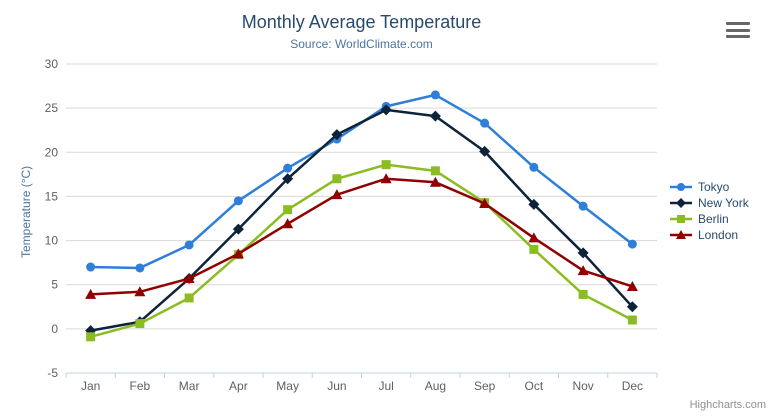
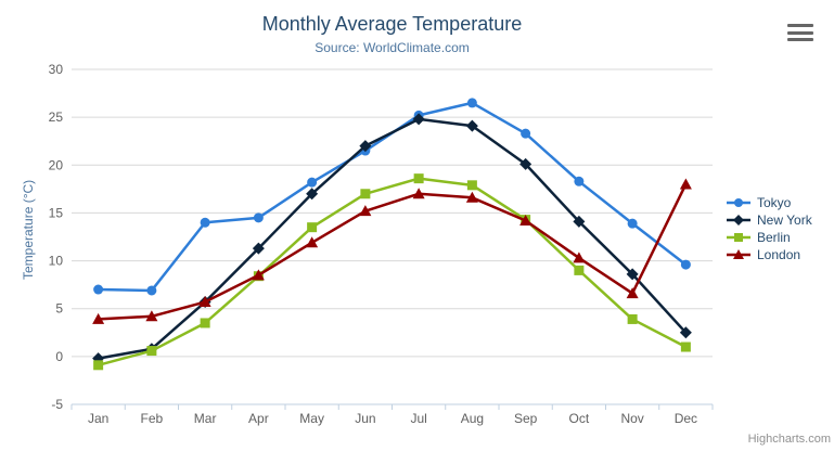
Tokyo/Mar: 10 -> 14
London/Dec: 5 -> 18
